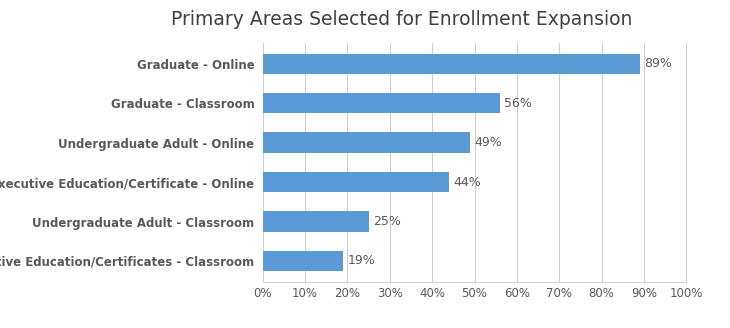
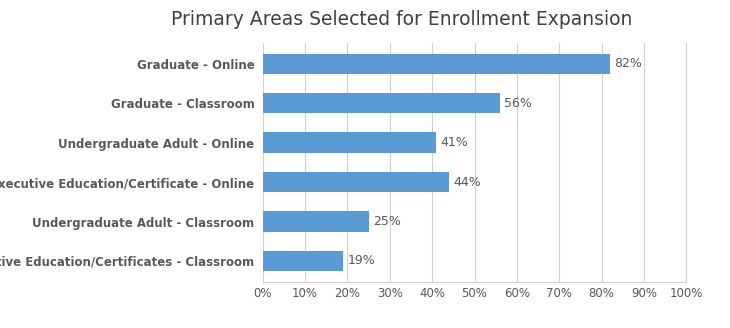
Graduate - Online: 89% -> 82%
Undergraduate Adult - Online: 49% -> 41%
